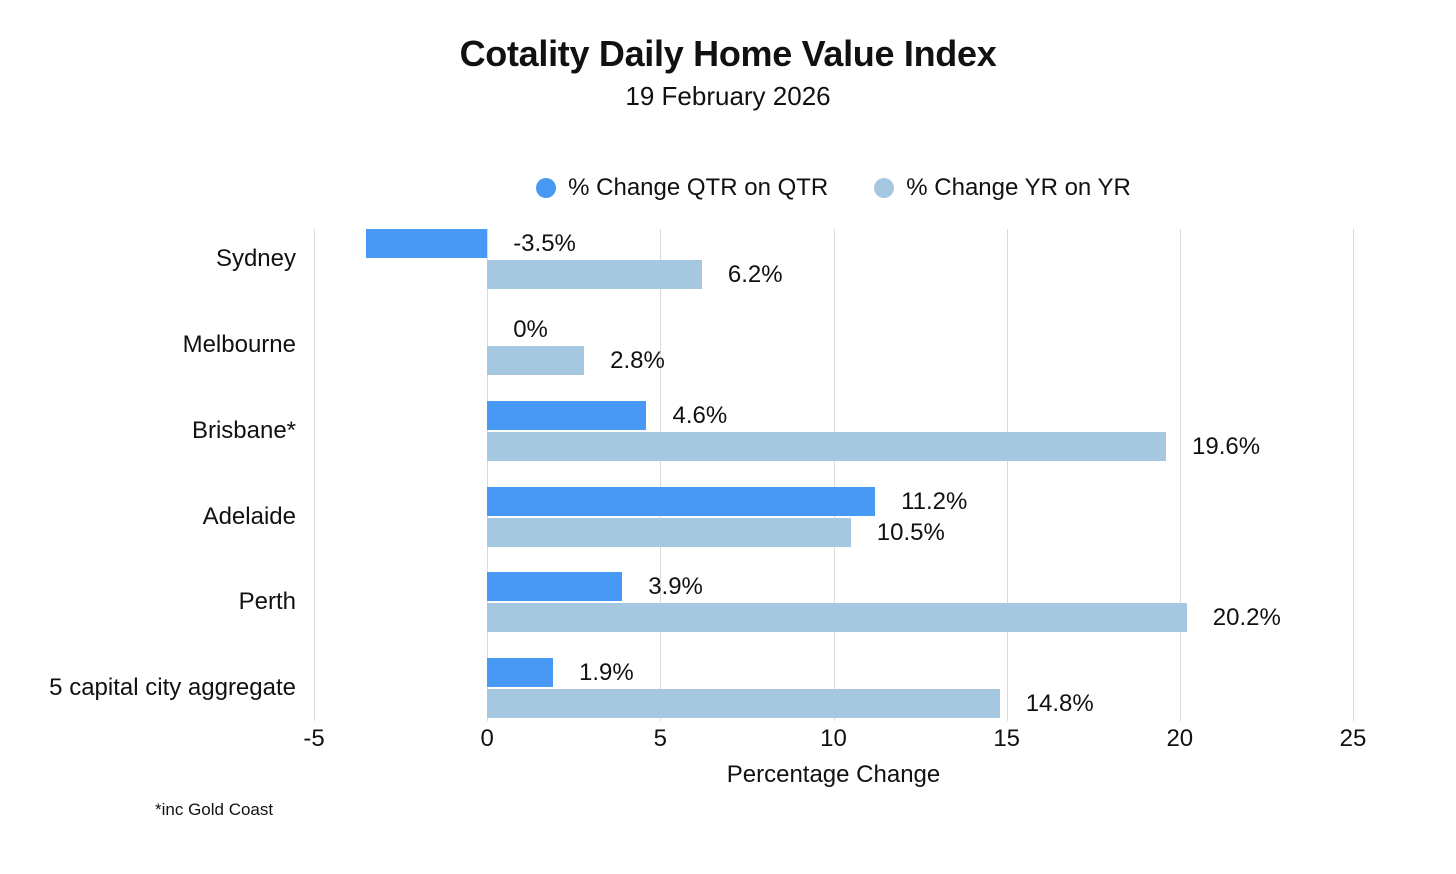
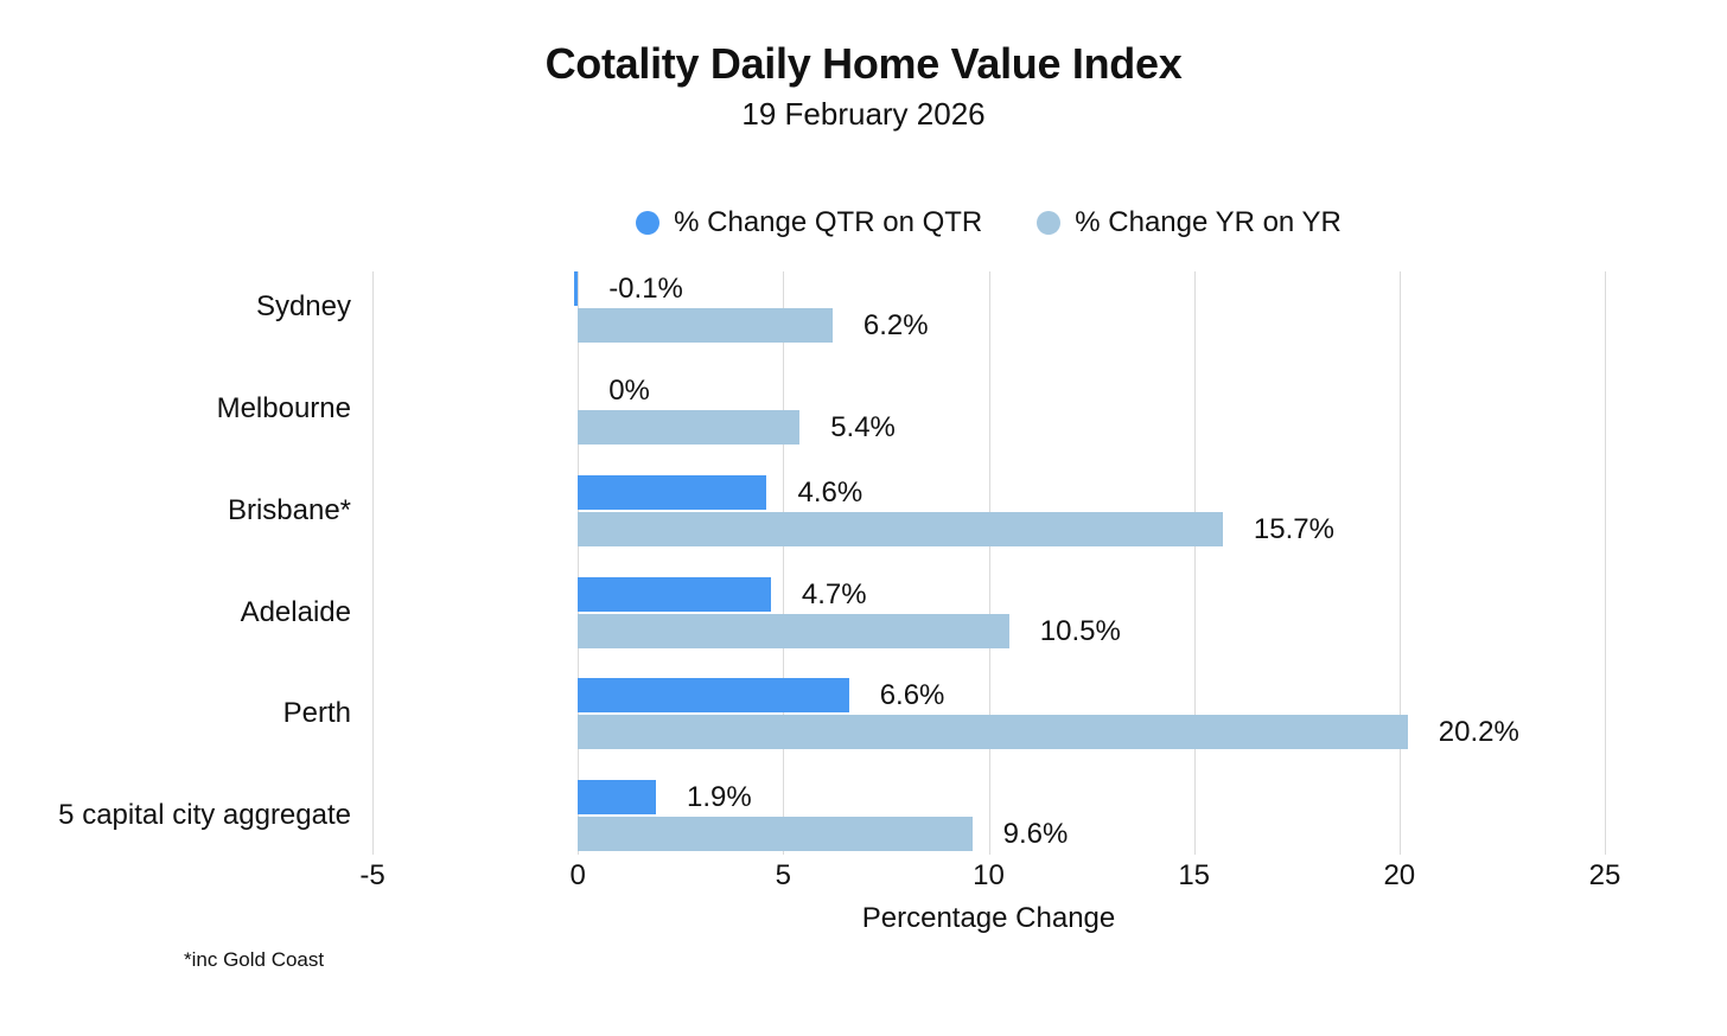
% Change QTR on QTR/Sydney: -3.5% -> -0.1%
% Change YR on YR/Melbourne: 2.8% -> 5.4%
% Change YR on YR/Brisbane*: 19.6% -> 15.7%
% Change QTR on QTR/Adelaide: 11.2% -> 4.7%
% Change QTR on QTR/Perth: 3.9% -> 6.6%
% Change YR on YR/5 capital city aggregate: 14.8% -> 9.6%
